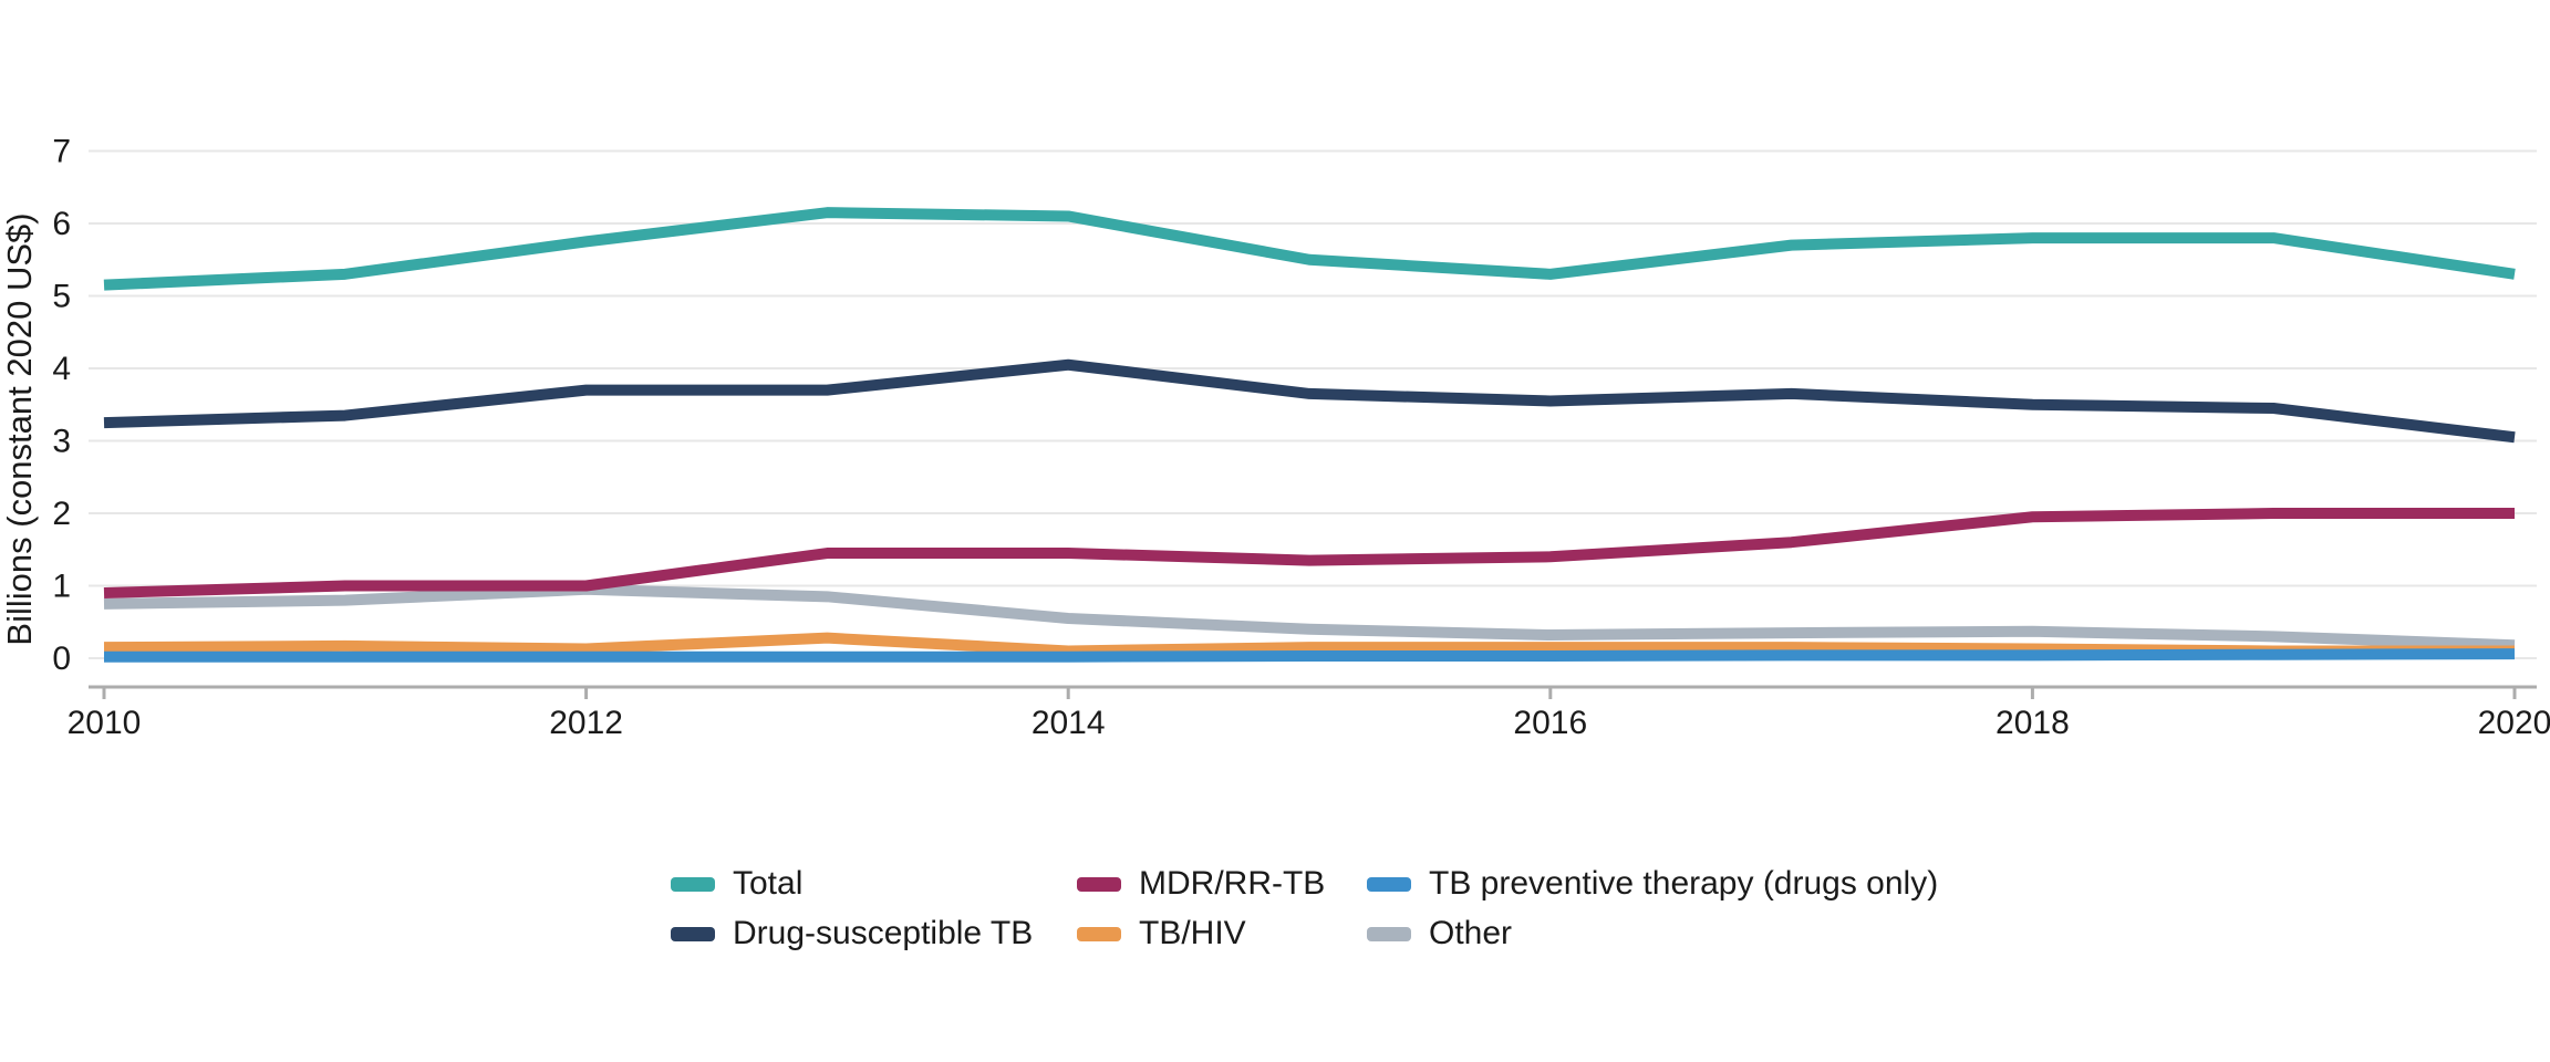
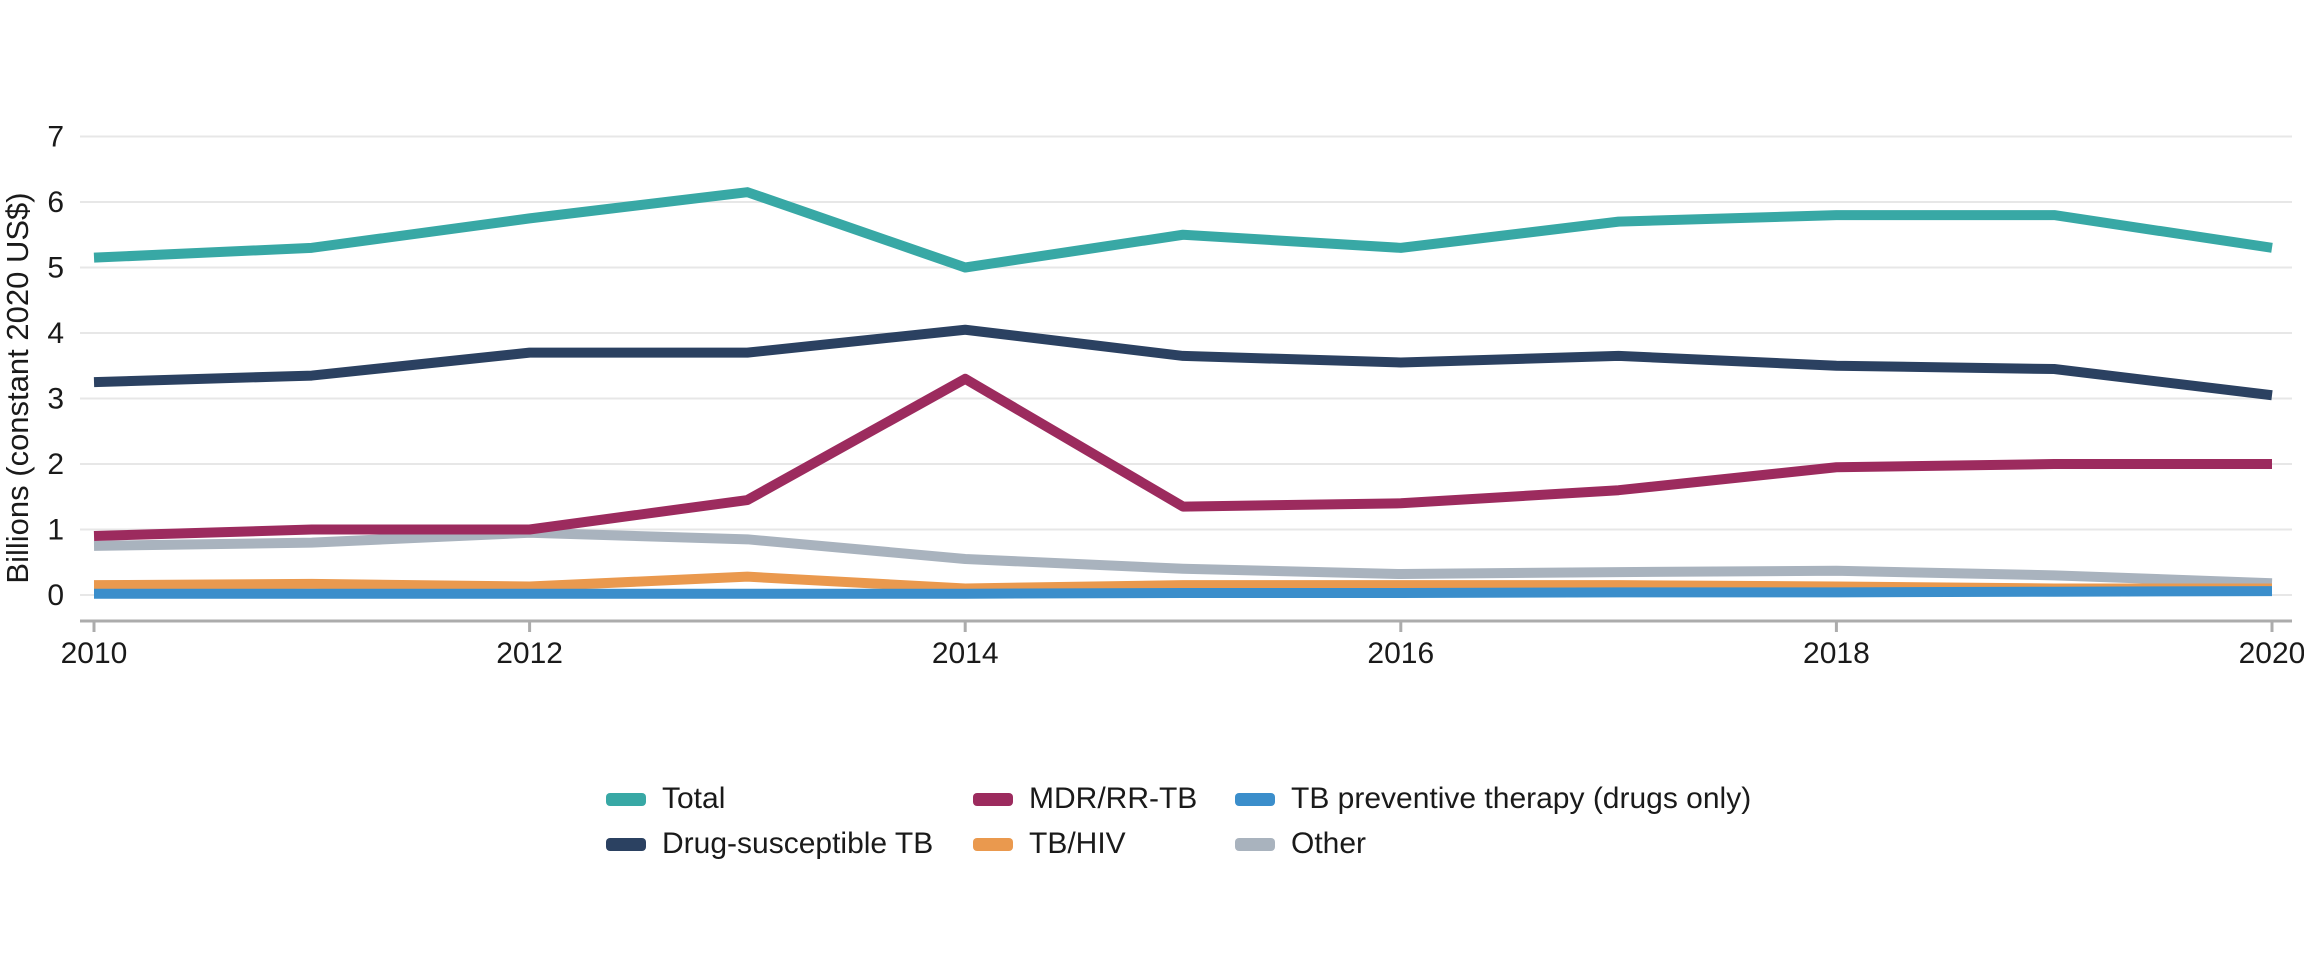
Total/2014: 6.1 -> 5.0
MDR/RR-TB/2014: 1.4 -> 3.3
